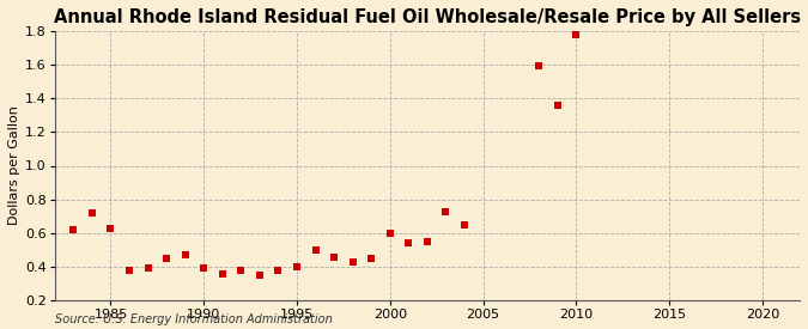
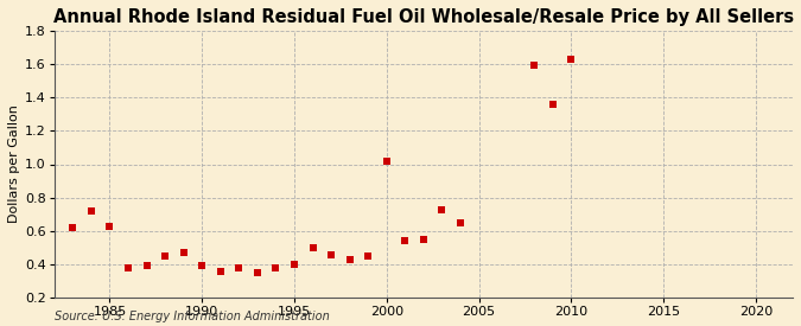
2000: 0.60 -> 1.02
2010: 1.78 -> 1.63
